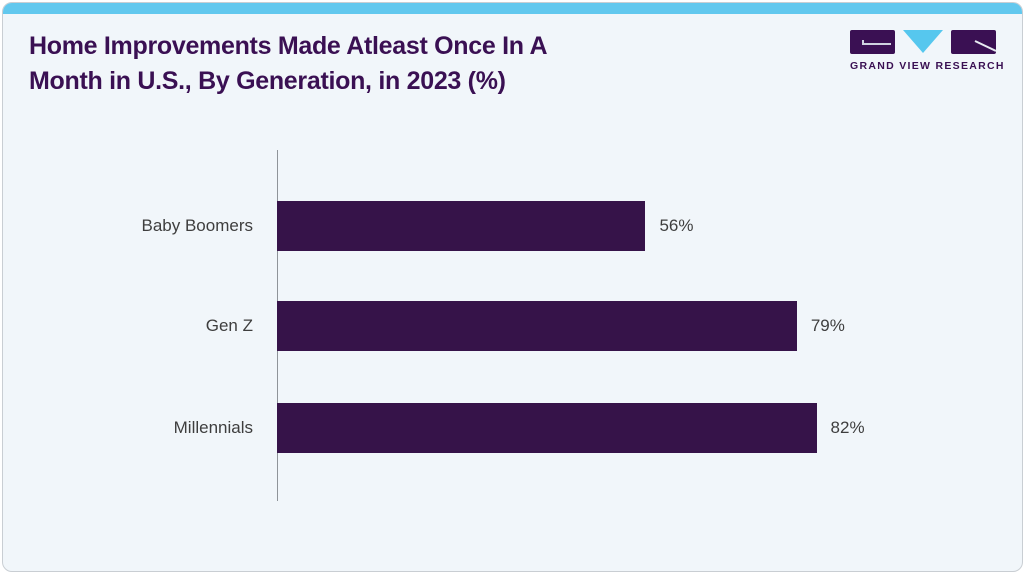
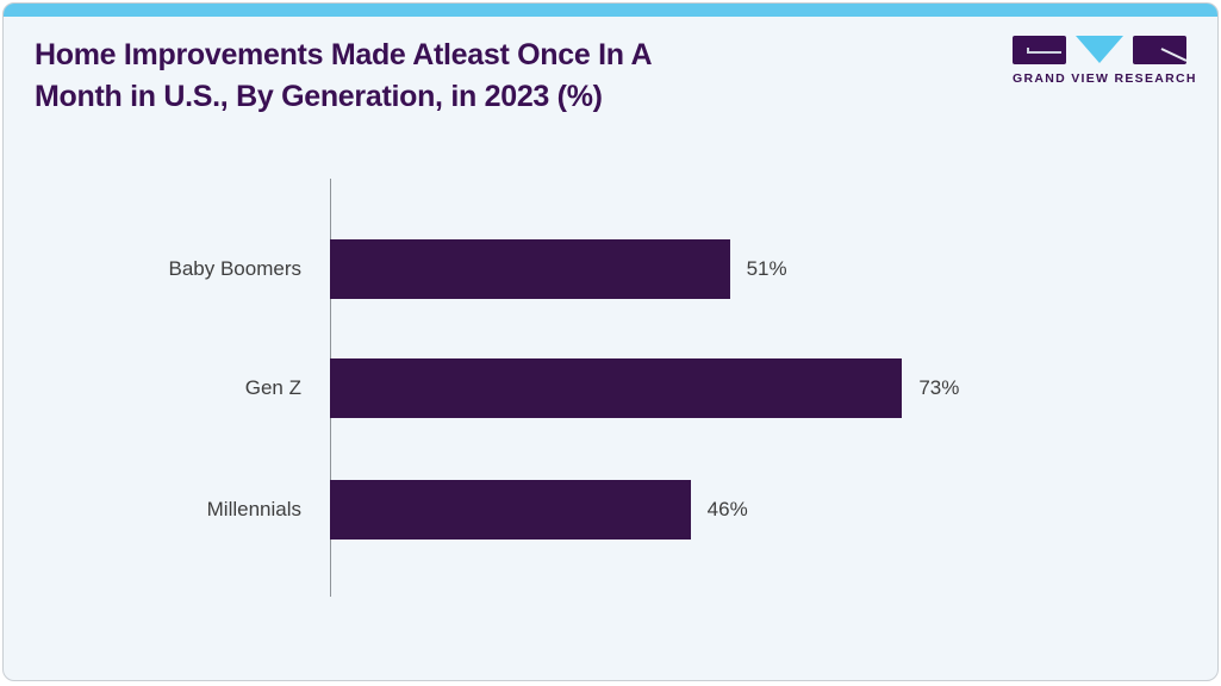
Baby Boomers: 56% -> 51%
Gen Z: 79% -> 73%
Millennials: 82% -> 46%
